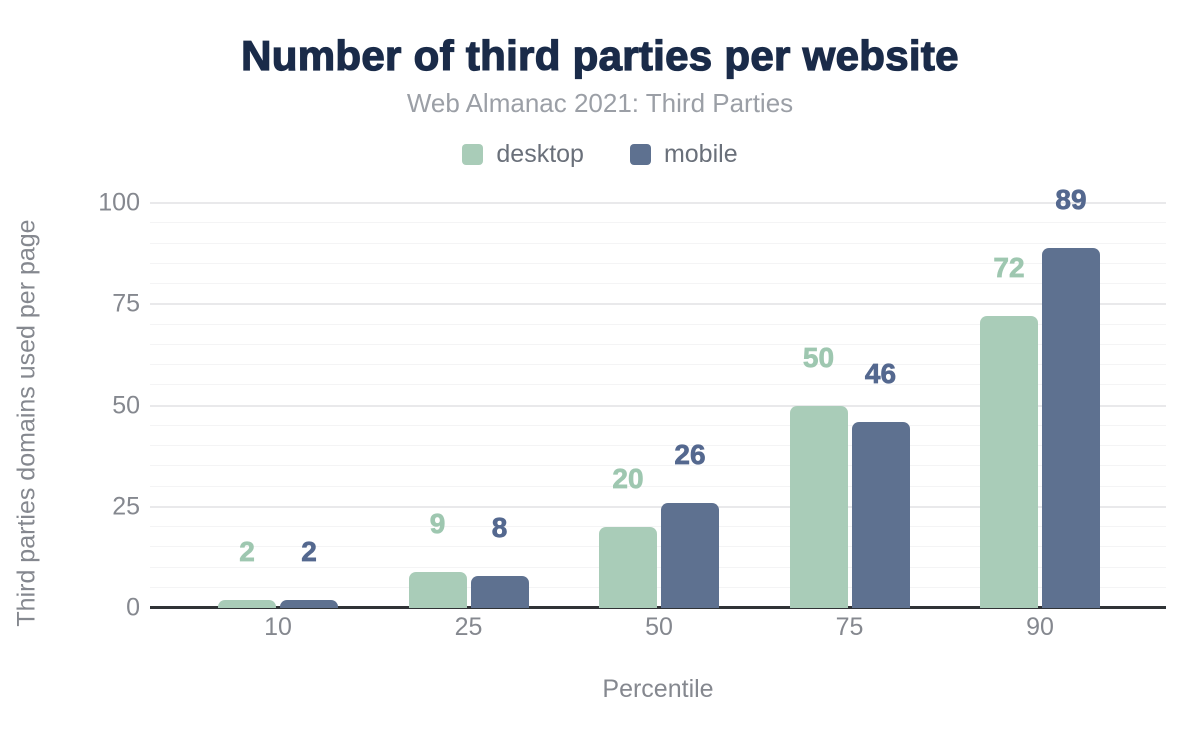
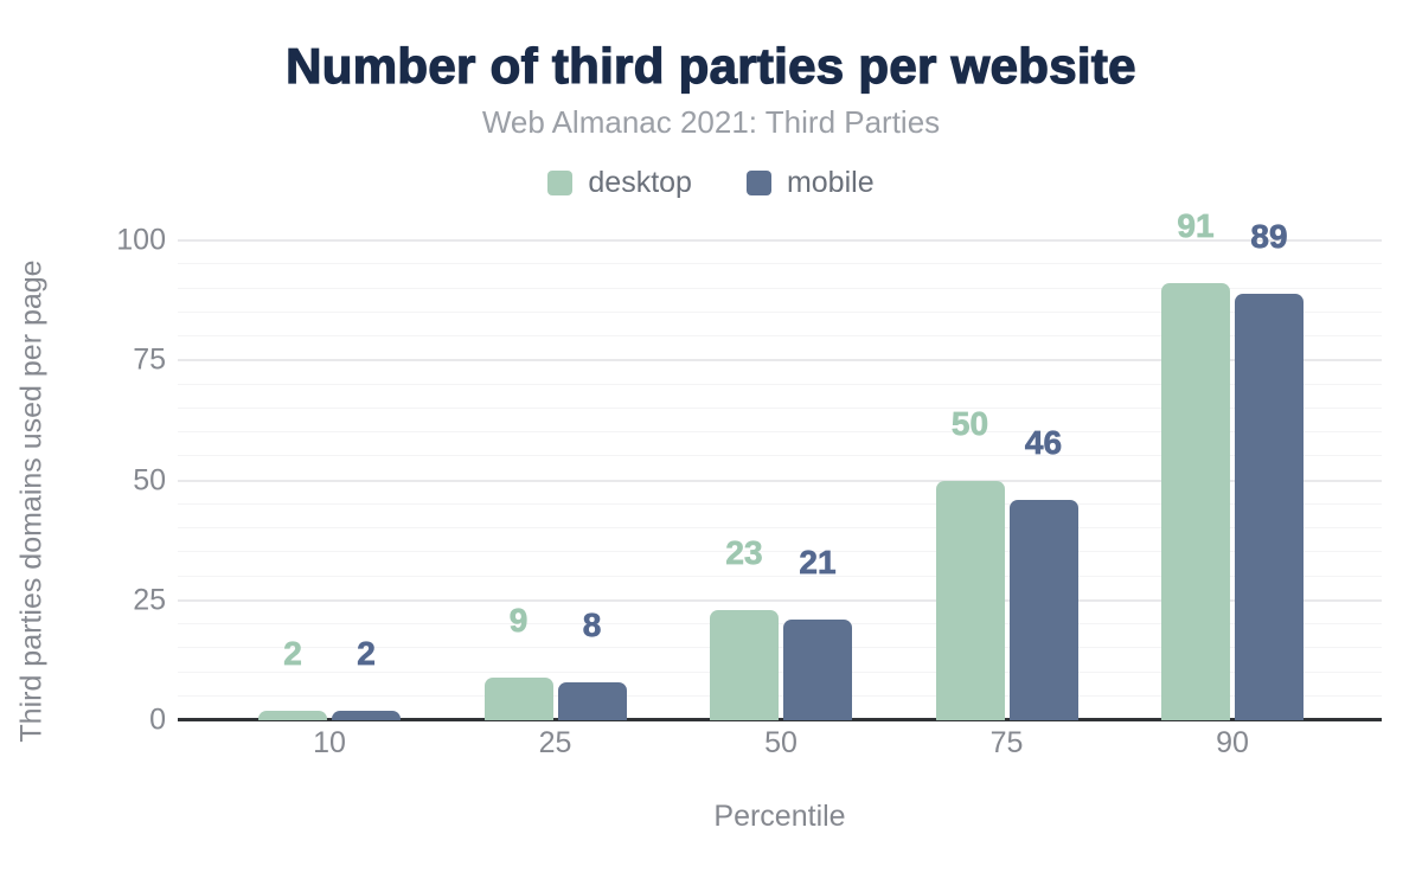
desktop/50: 20 -> 23
mobile/50: 26 -> 21
desktop/90: 72 -> 91
